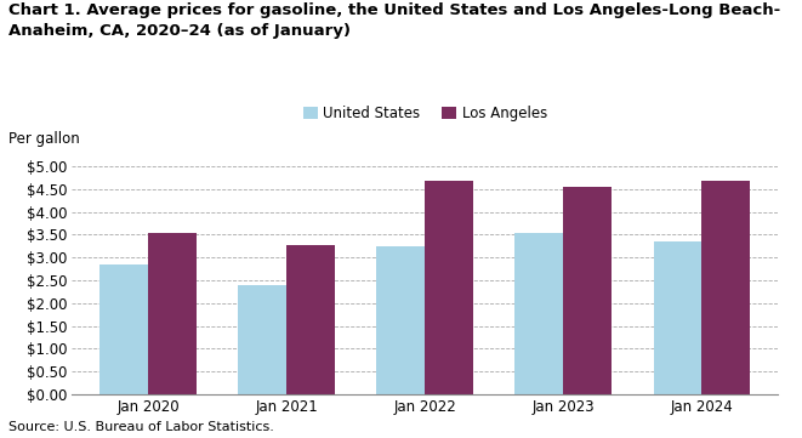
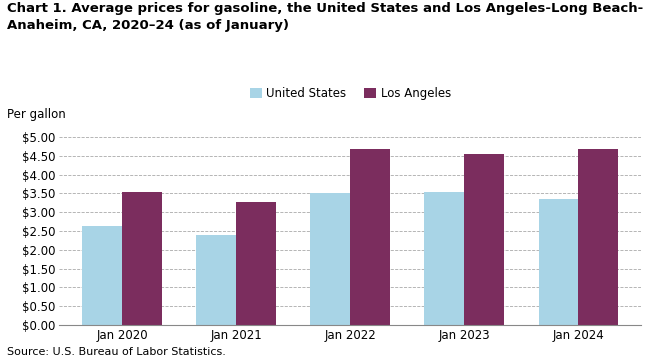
United States/Jan 2020: $2.85 -> $2.63
United States/Jan 2022: $3.25 -> $3.51
